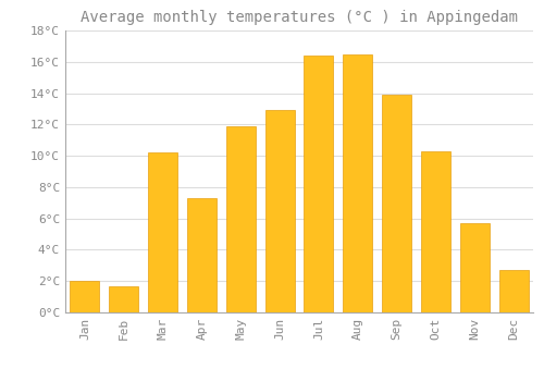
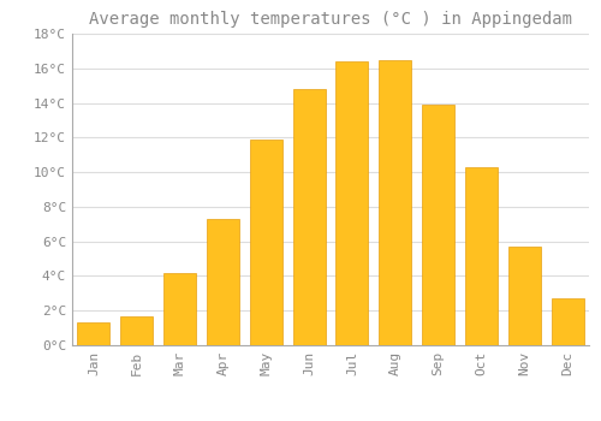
Jan: 2.0°C -> 1.3°C
Mar: 10.2°C -> 4.2°C
Jun: 12.9°C -> 14.8°C
